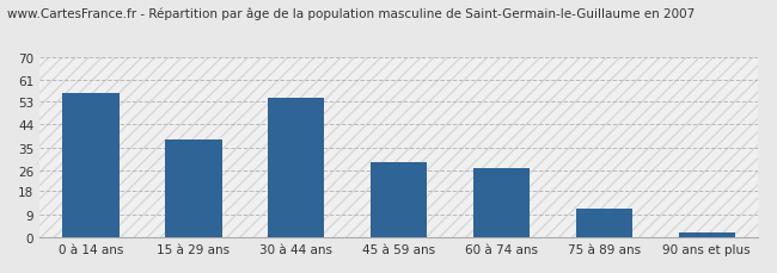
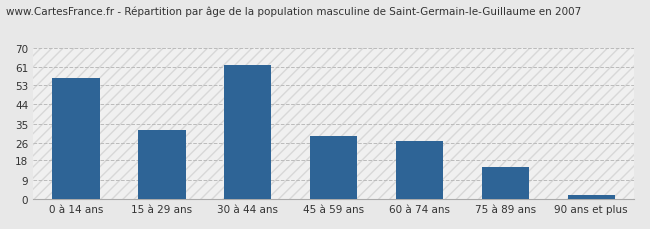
15 à 29 ans: 38 -> 32
30 à 44 ans: 54 -> 62
75 à 89 ans: 11 -> 15
